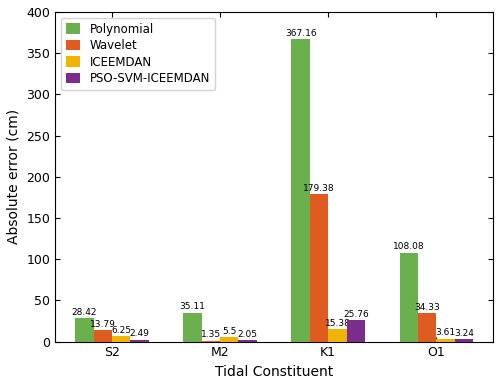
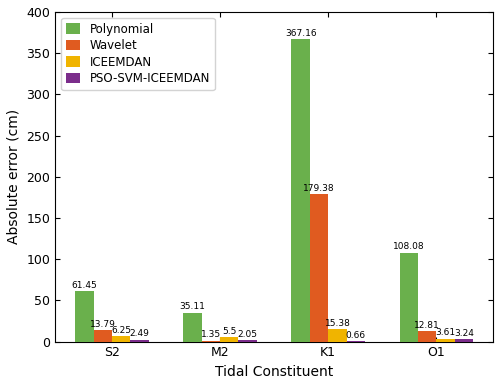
Polynomial/S2: 28.42 -> 61.45
PSO-SVM-ICEEMDAN/K1: 25.76 -> 0.66
Wavelet/O1: 34.33 -> 12.81
